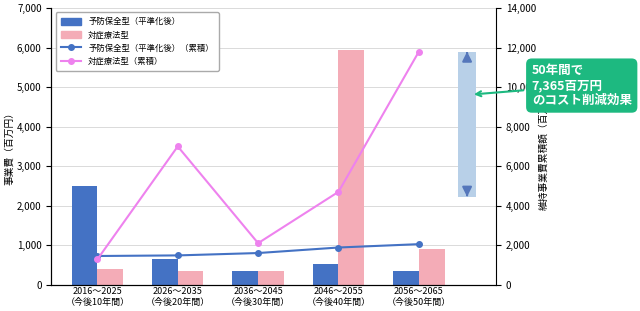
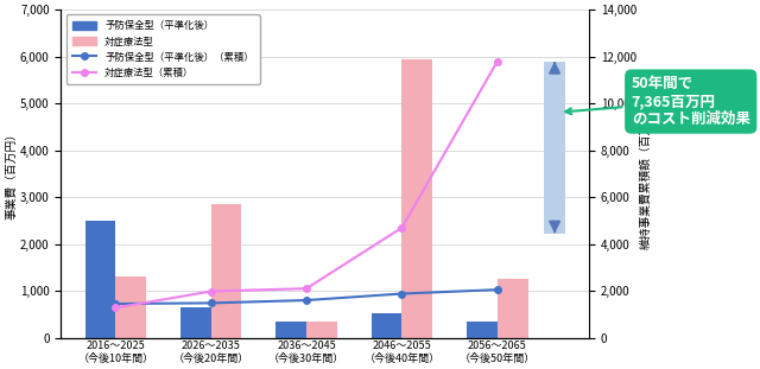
対症療法型/2016～2025 （今後10年間）: 400 -> 1,300
対症療法型（累積）/2026～2035 （今後20年間）: 7,000 -> 2,000
対症療法型/2026～2035 （今後20年間）: 350 -> 2,850
対症療法型/2056～2065 （今後50年間）: 900 -> 1,250
